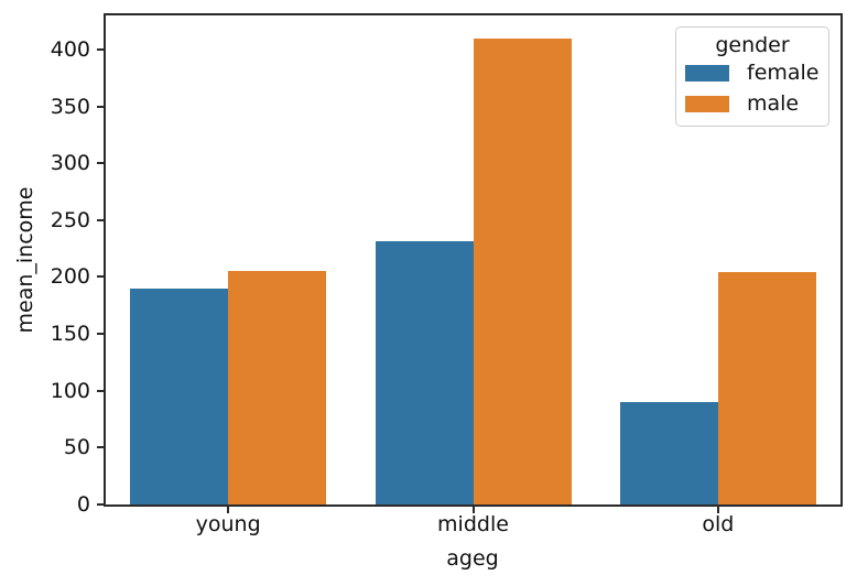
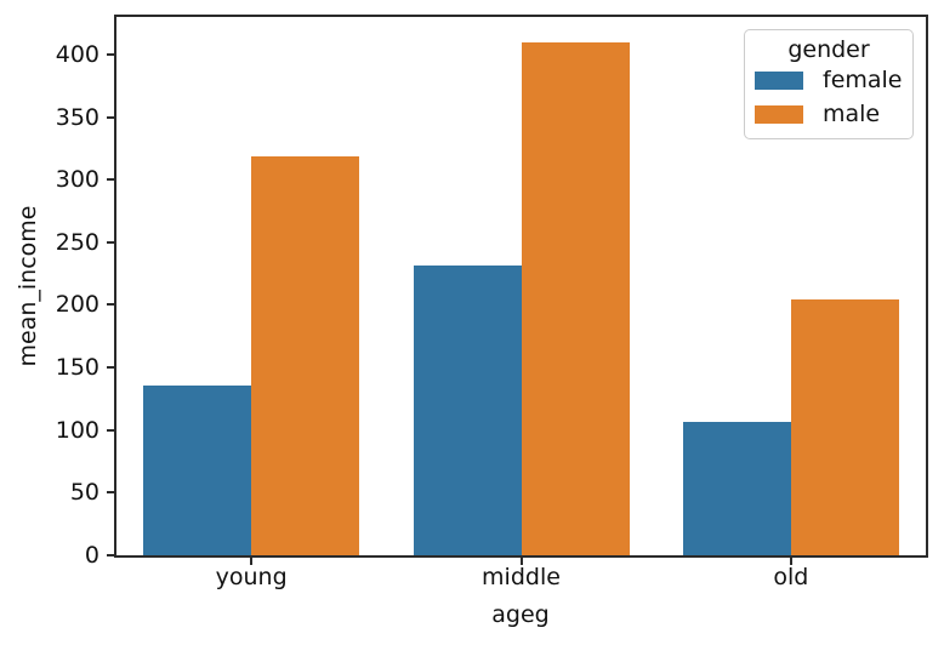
female/young: 190 -> 136
male/young: 205 -> 319
female/old: 90 -> 107
